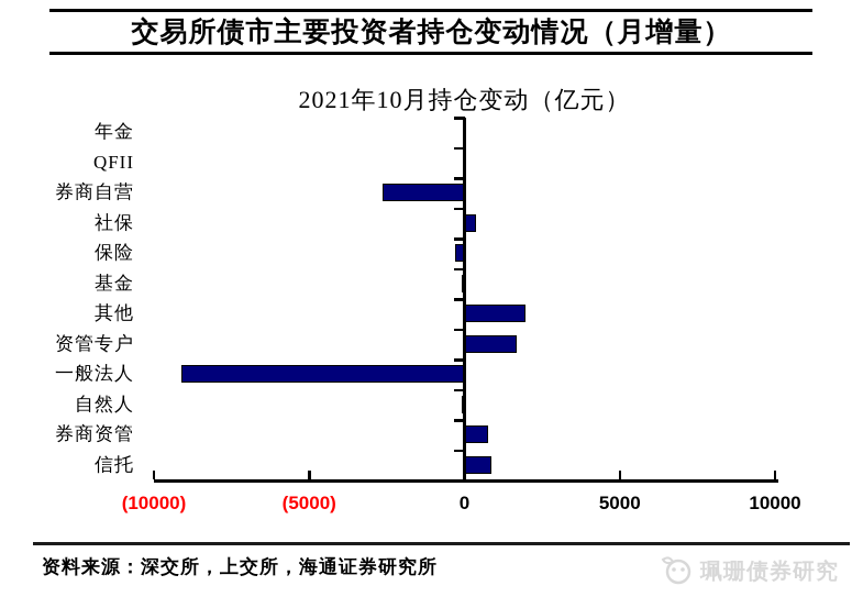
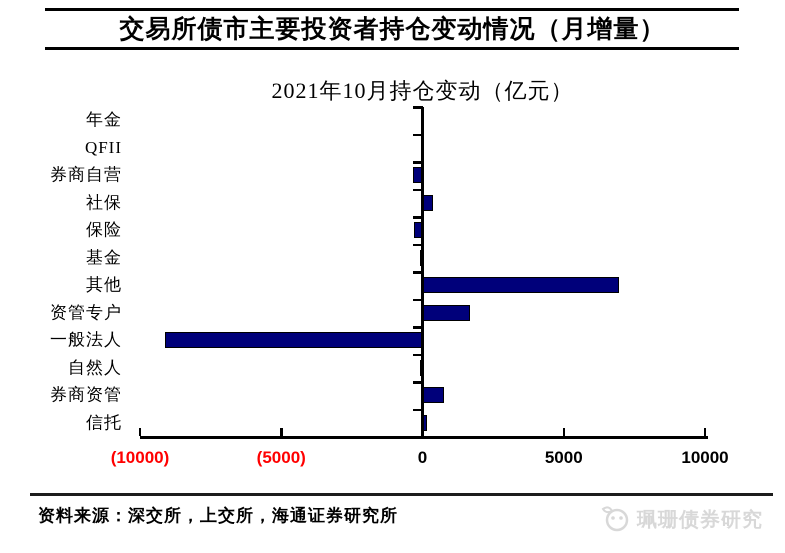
券商自营: -2600 -> -300
其他: 1900 -> 6900
信托: 800 -> 100
